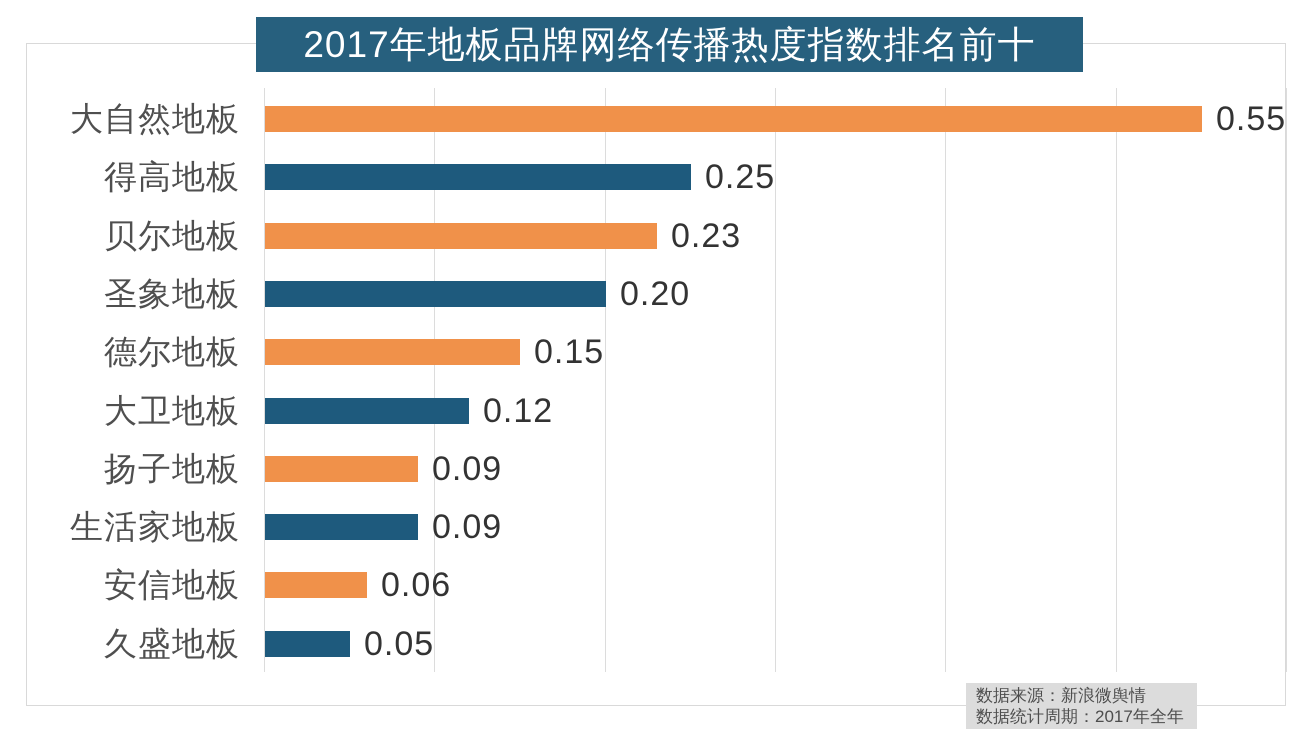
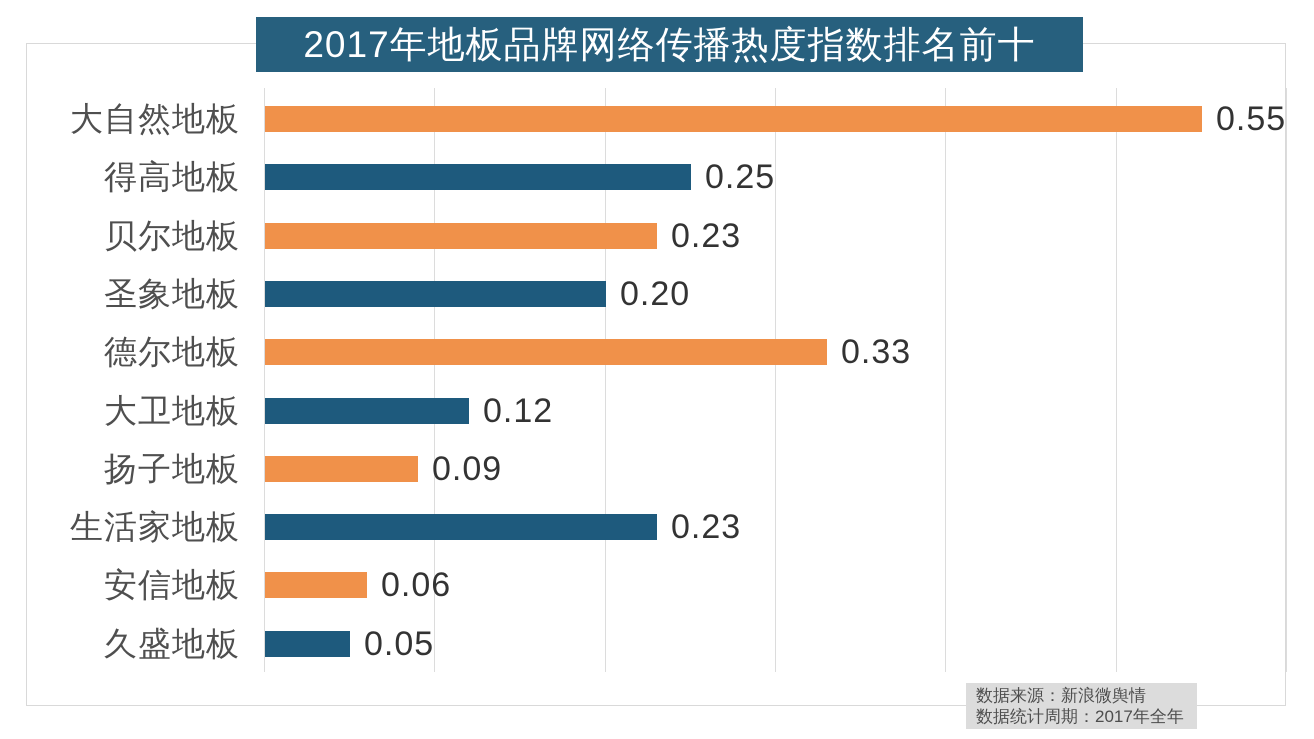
德尔地板: 0.15 -> 0.33
生活家地板: 0.09 -> 0.23
